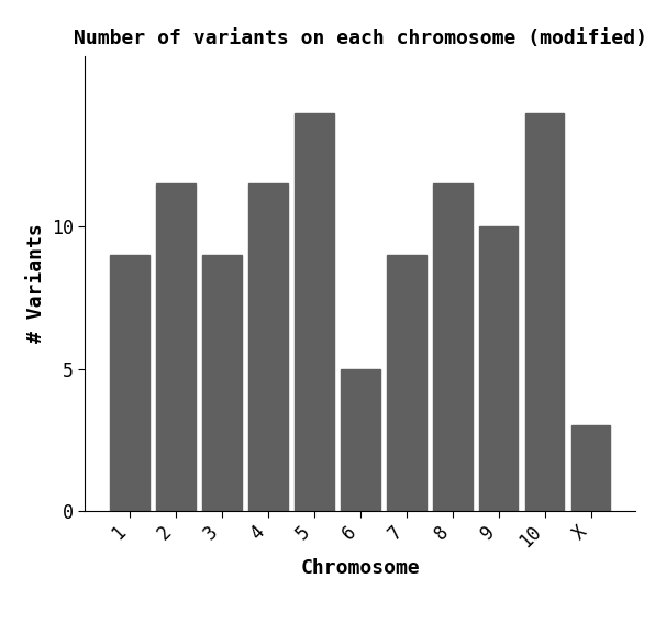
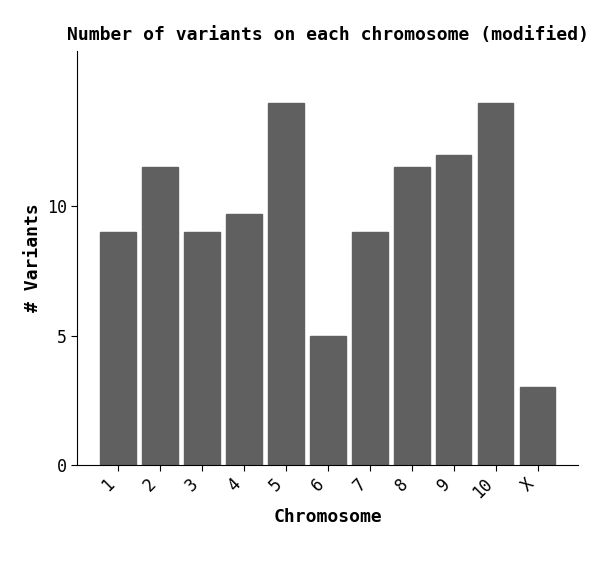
4: 11.5 -> 9.7
9: 10.0 -> 12.0
